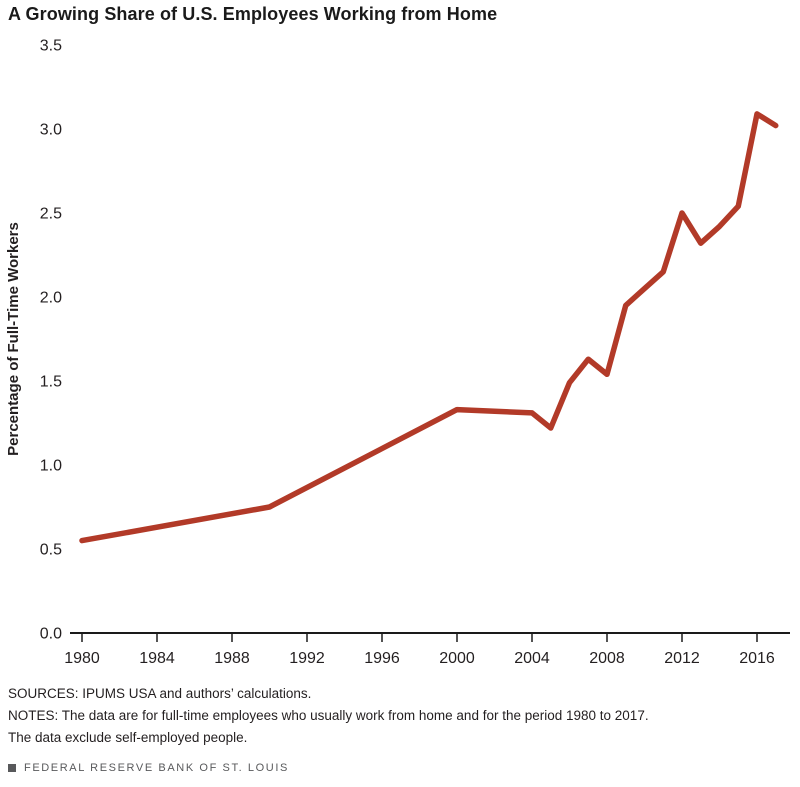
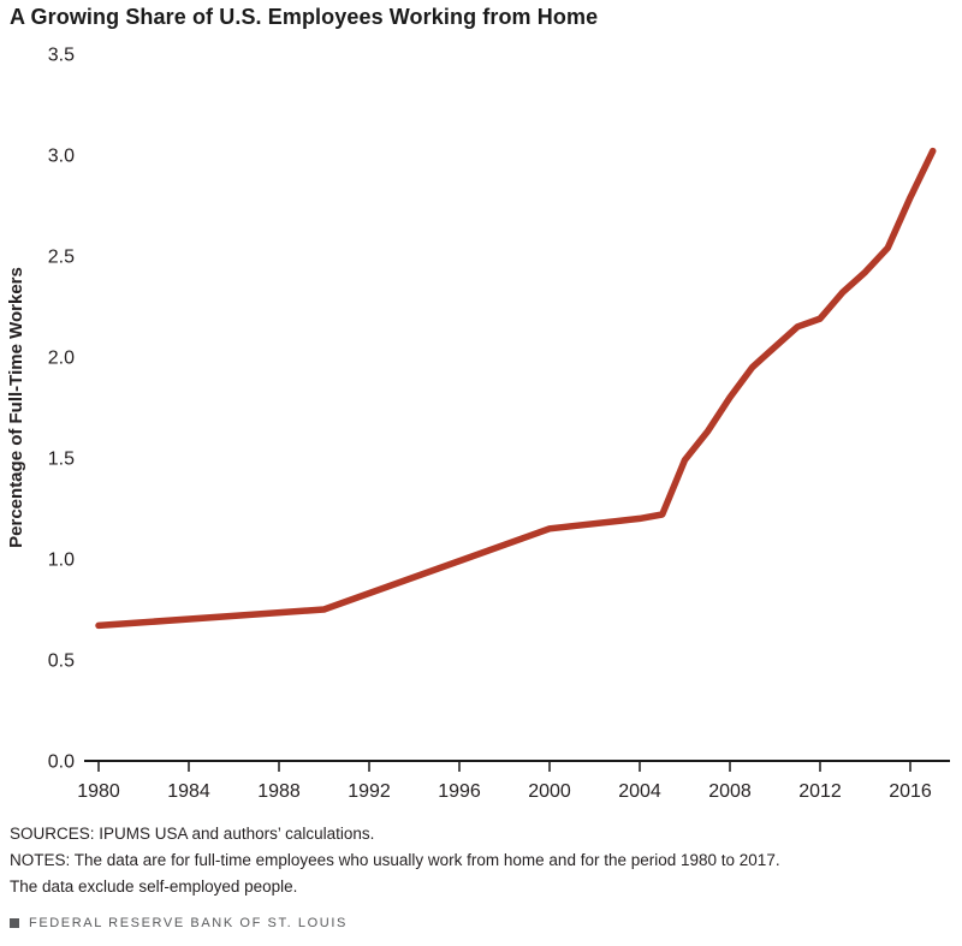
1980: 0.55 -> 0.67
2000: 1.33 -> 1.15
2004: 1.31 -> 1.20
2008: 1.54 -> 1.80
2012: 2.50 -> 2.19
2016: 3.09 -> 2.79
